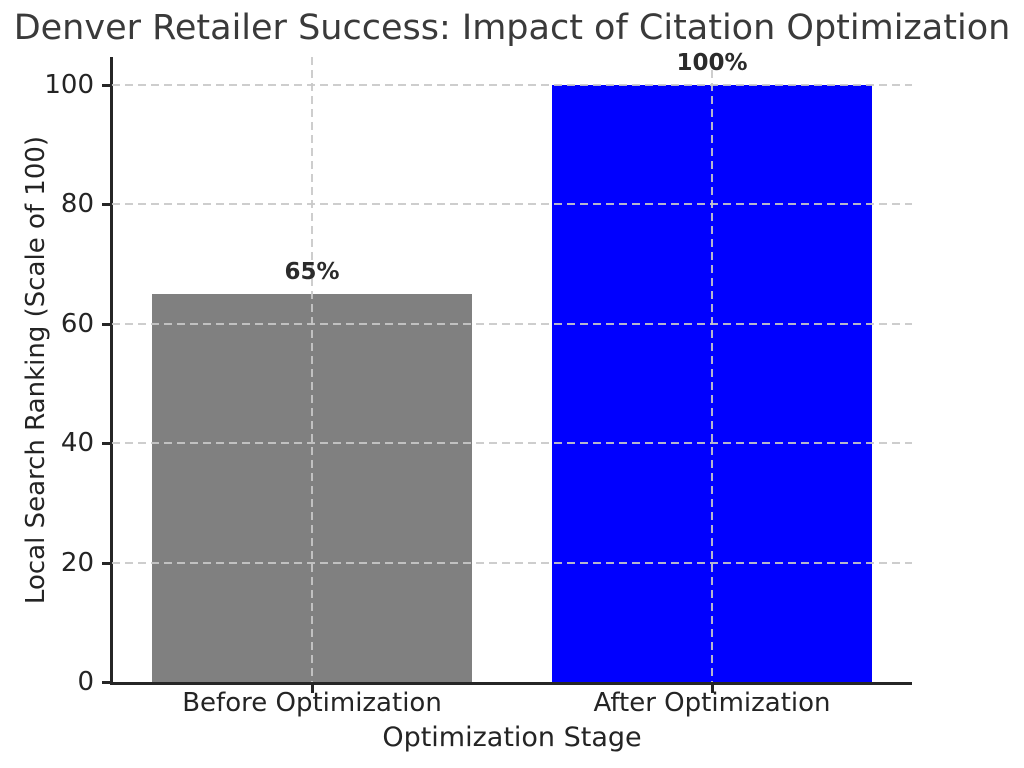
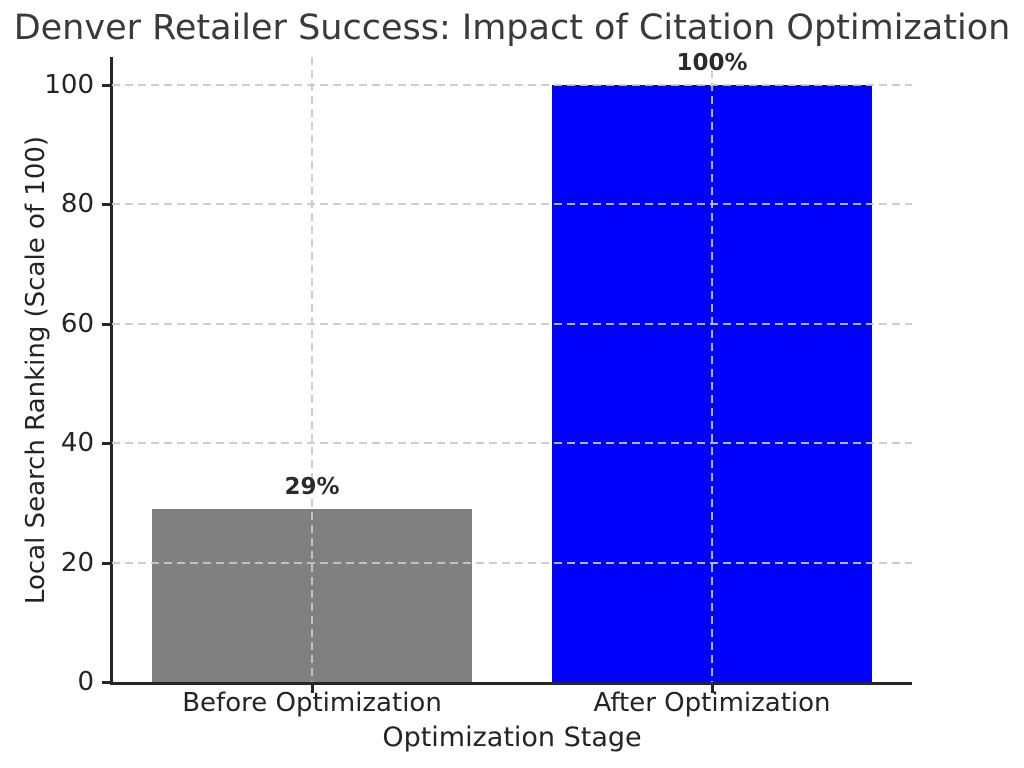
Before Optimization: 65% -> 29%
